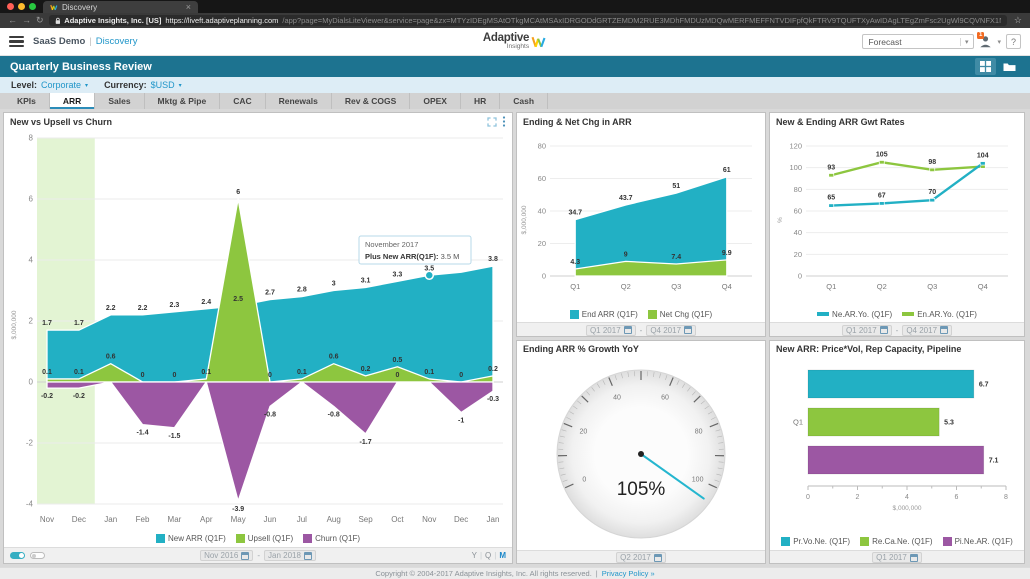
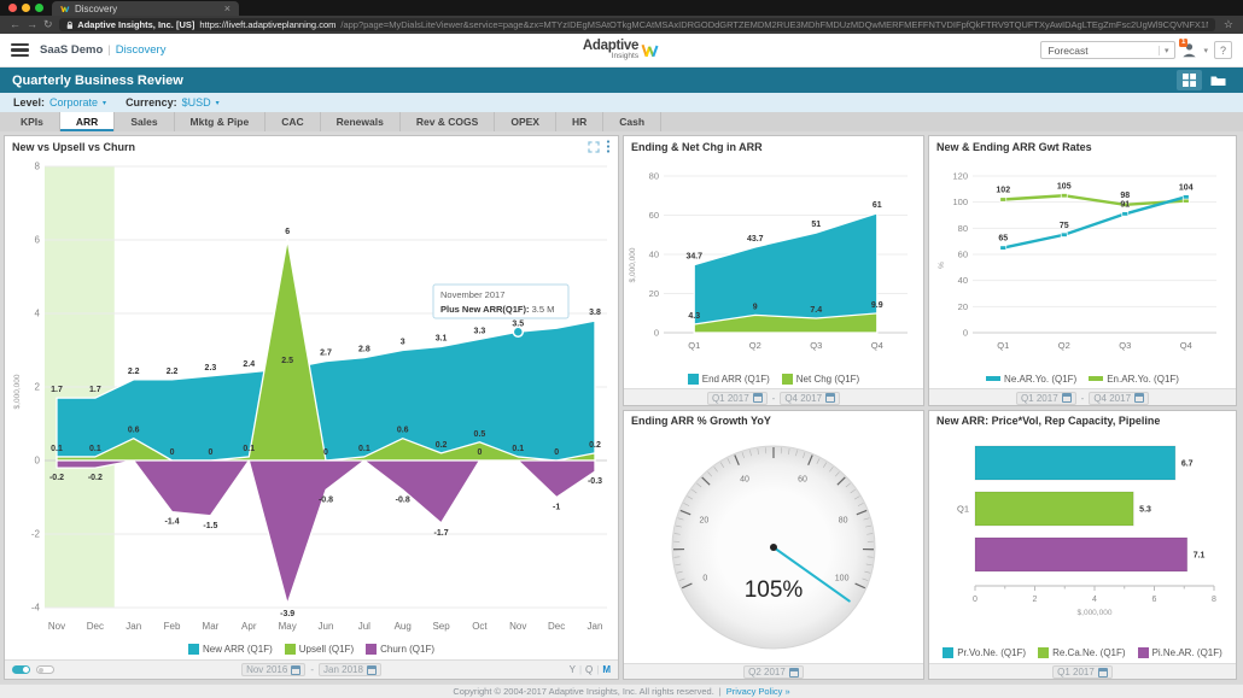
New & Ending ARR Gwt Rates/En.AR.Yo. (Q1F)/Q1: 93 -> 102
New & Ending ARR Gwt Rates/Ne.AR.Yo. (Q1F)/Q2: 67 -> 75
New & Ending ARR Gwt Rates/Ne.AR.Yo. (Q1F)/Q3: 70 -> 91
